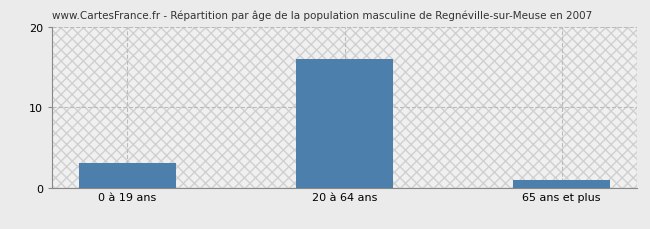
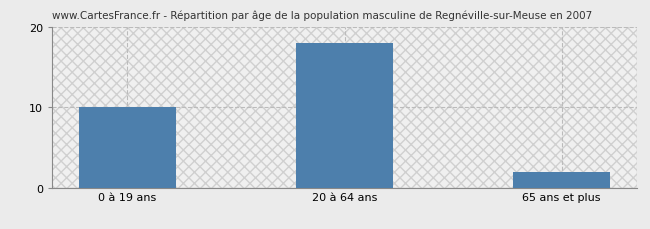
0 à 19 ans: 3 -> 10
20 à 64 ans: 16 -> 18
65 ans et plus: 1 -> 2
